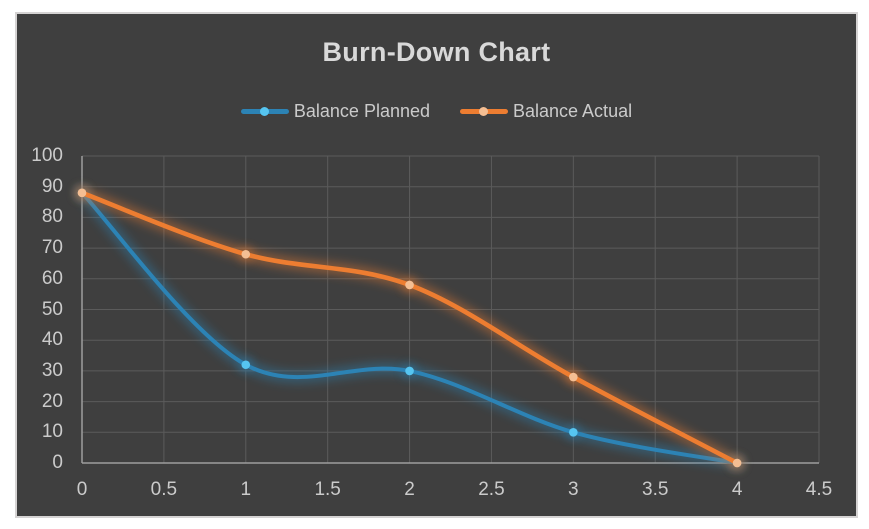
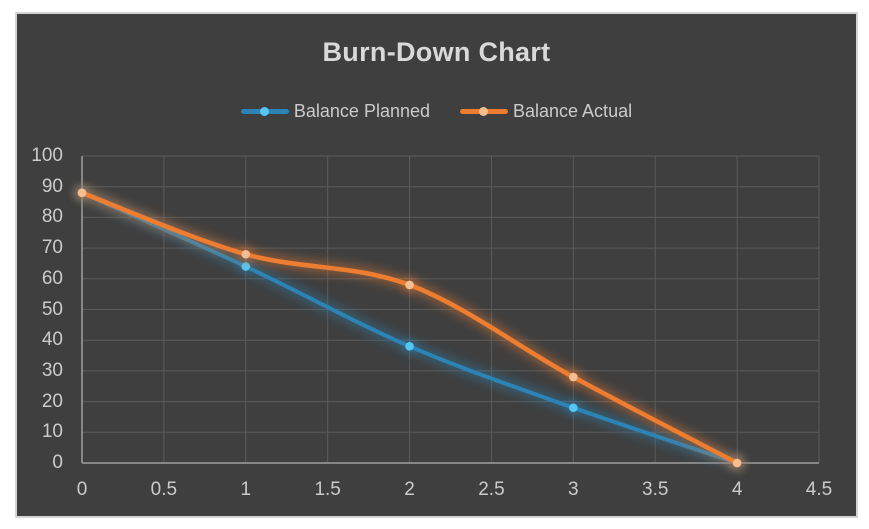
Balance Planned/1: 32 -> 64
Balance Planned/2: 30 -> 38
Balance Planned/3: 10 -> 18
